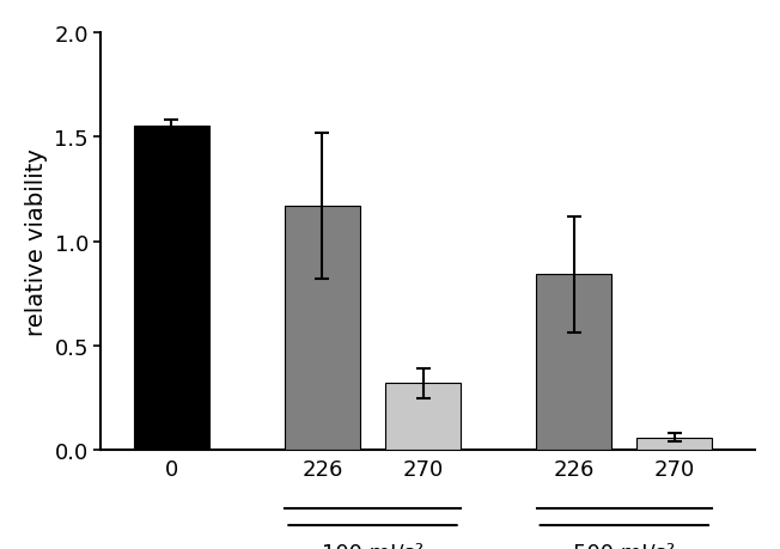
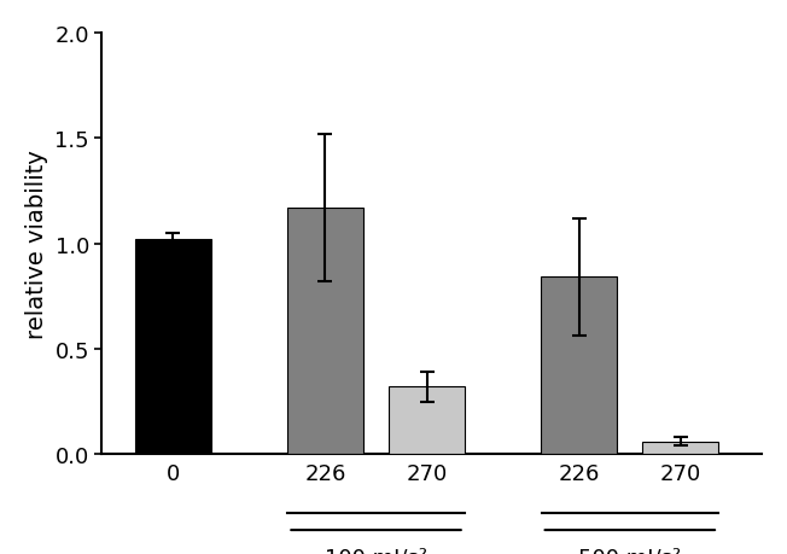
0: 1.55 -> 1.02
